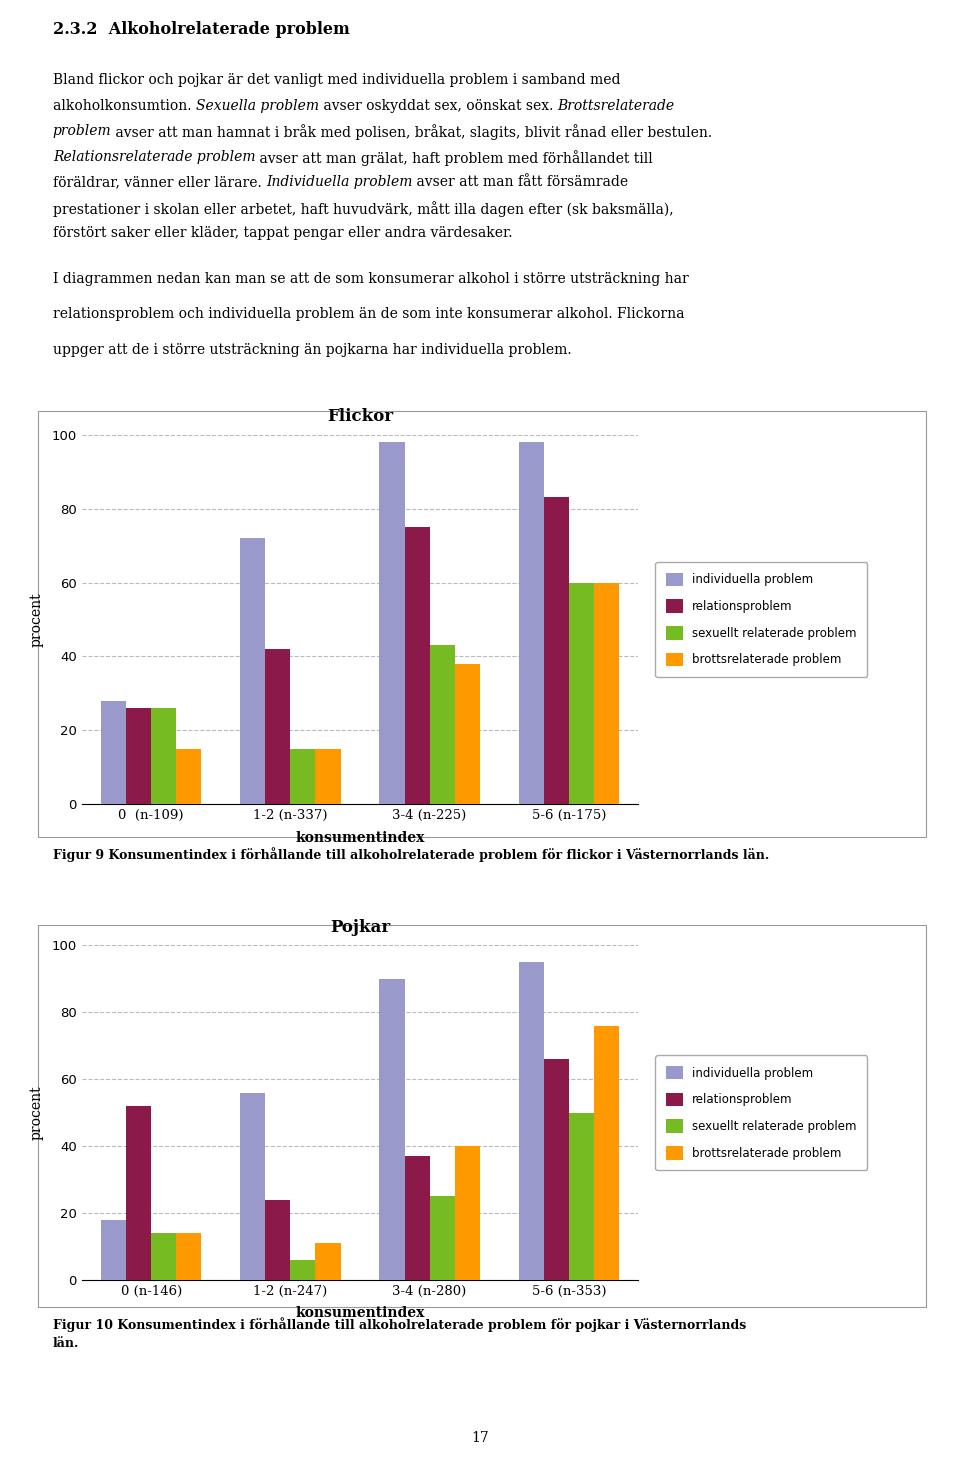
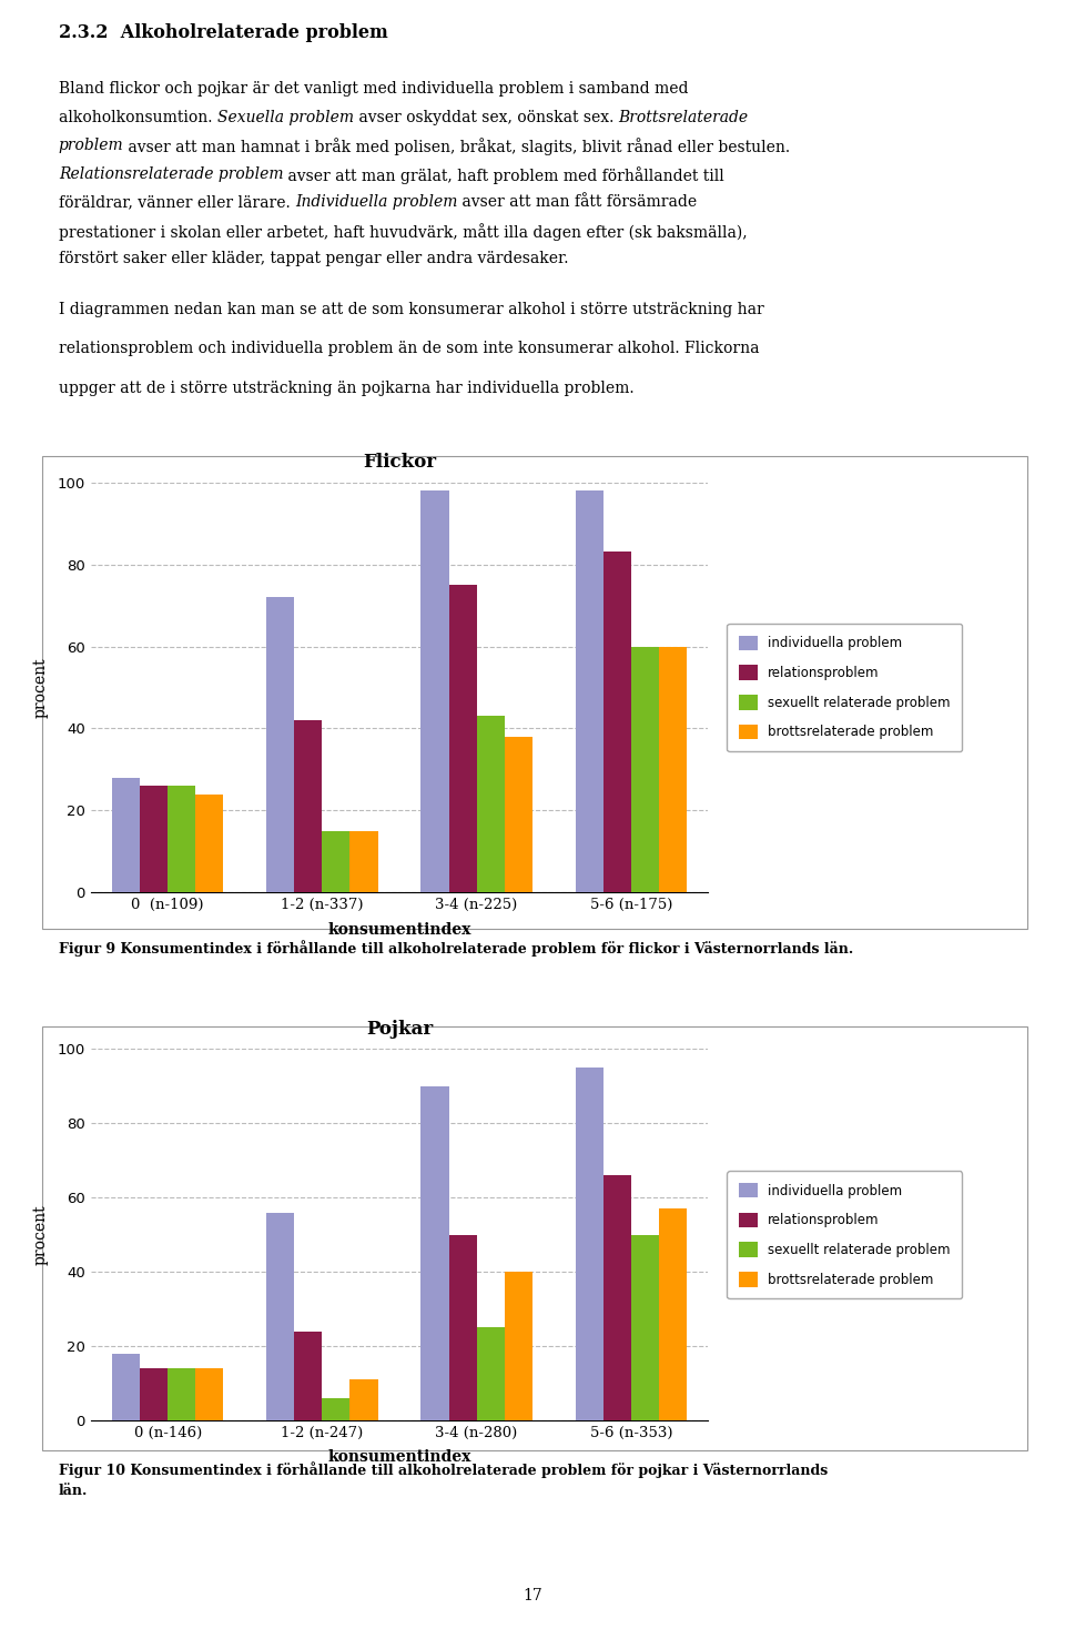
Flickor/brottsrelaterade problem/0 (n-109): 15 -> 24
Pojkar/relationsproblem/0 (n-146): 52 -> 14
Pojkar/relationsproblem/3-4 (n-280): 37 -> 50
Pojkar/brottsrelaterade problem/5-6 (n-353): 76 -> 57
